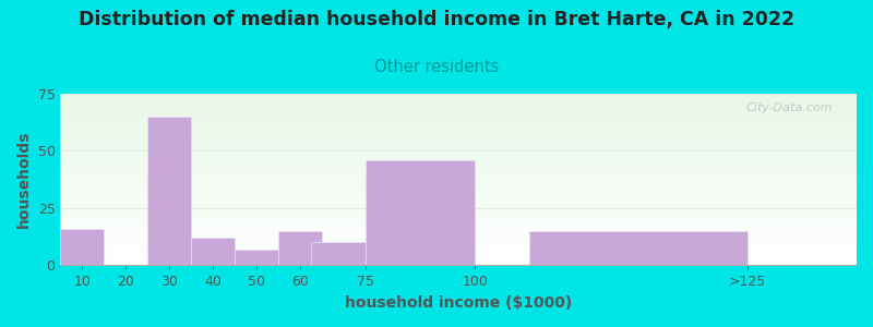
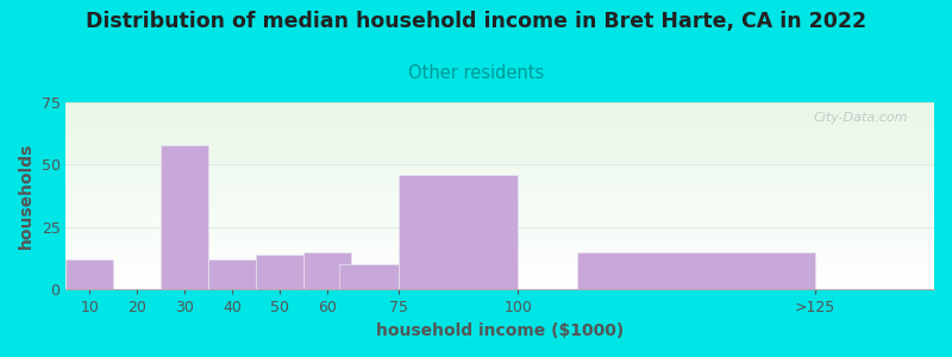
10: 16 -> 12
30: 65 -> 58
50: 7 -> 14
